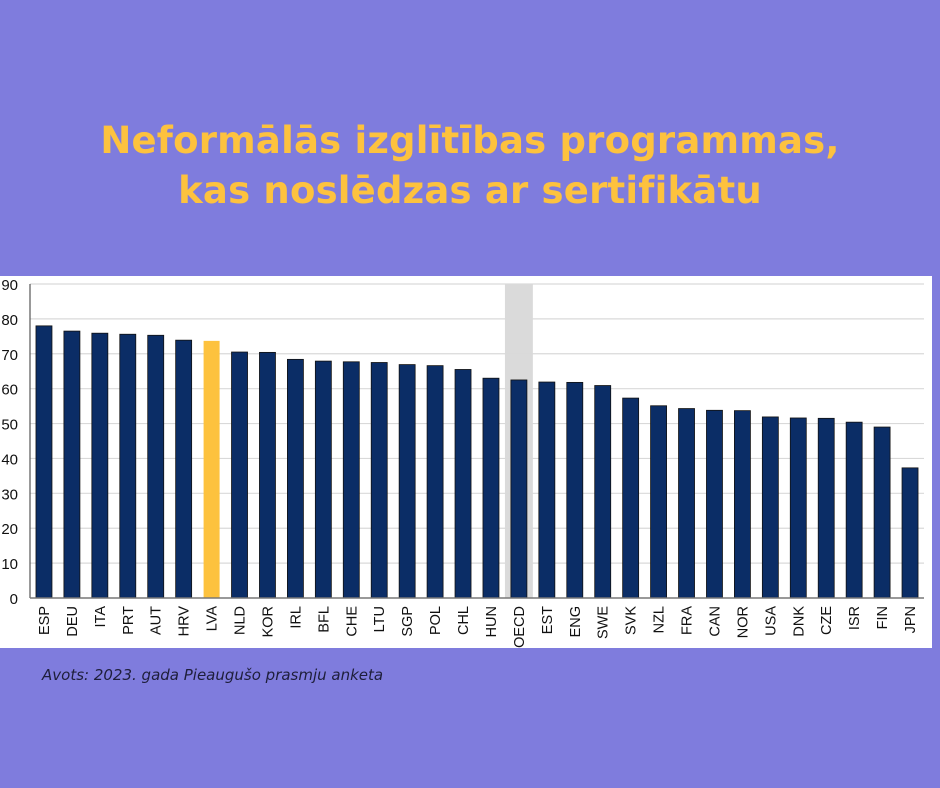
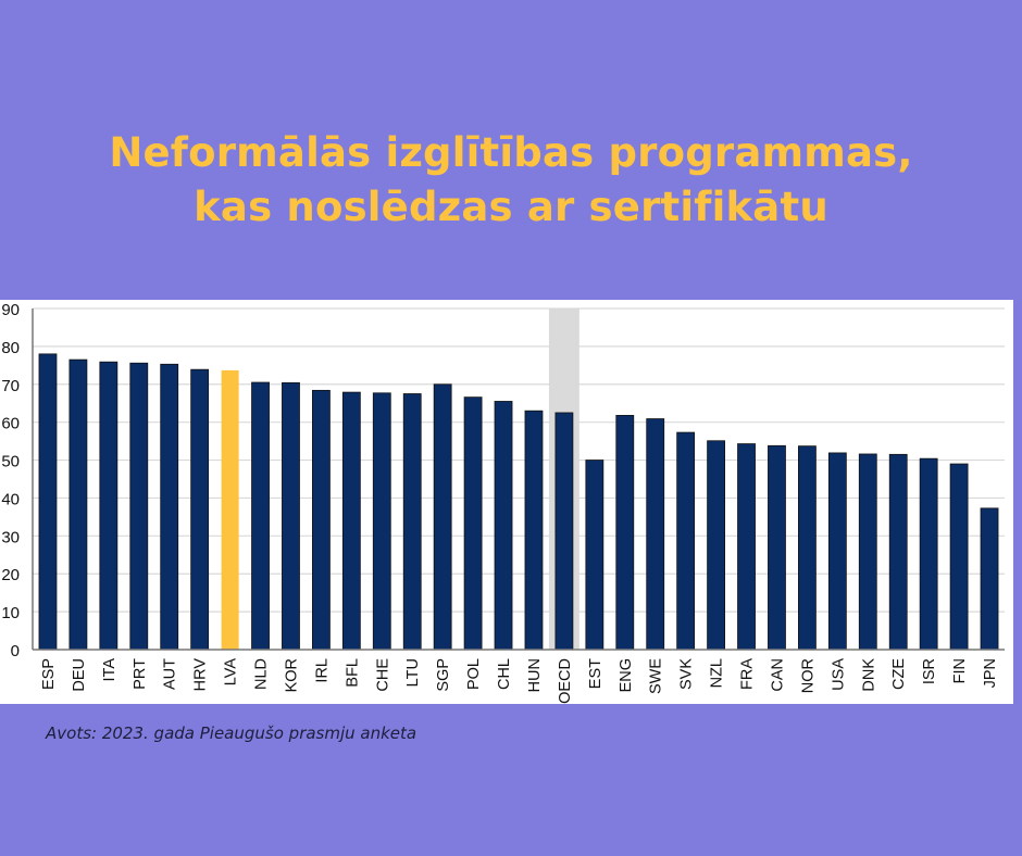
SGP: 67 -> 70
EST: 62 -> 50
